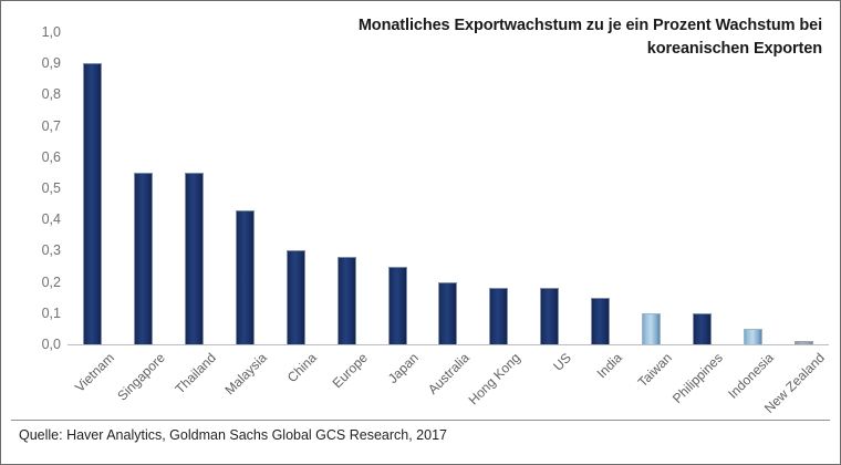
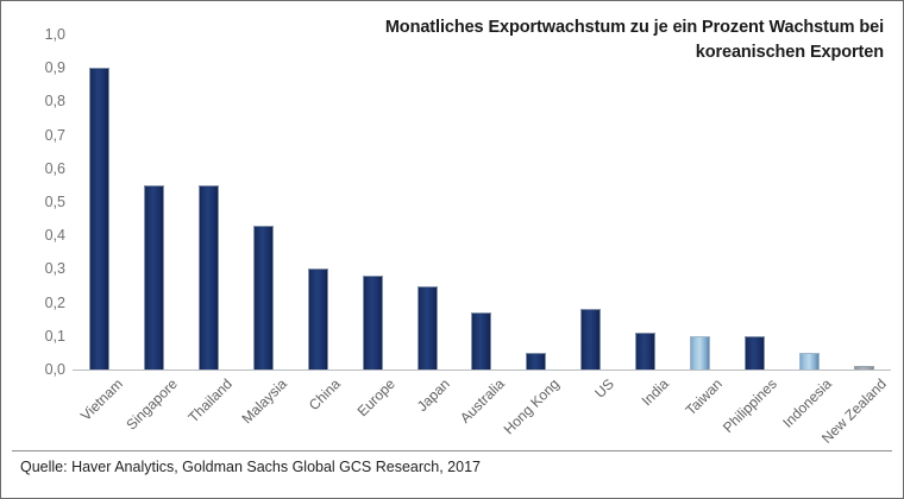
Australia: 0,20 -> 0,17
Hong Kong: 0,18 -> 0,05
India: 0,15 -> 0,11
